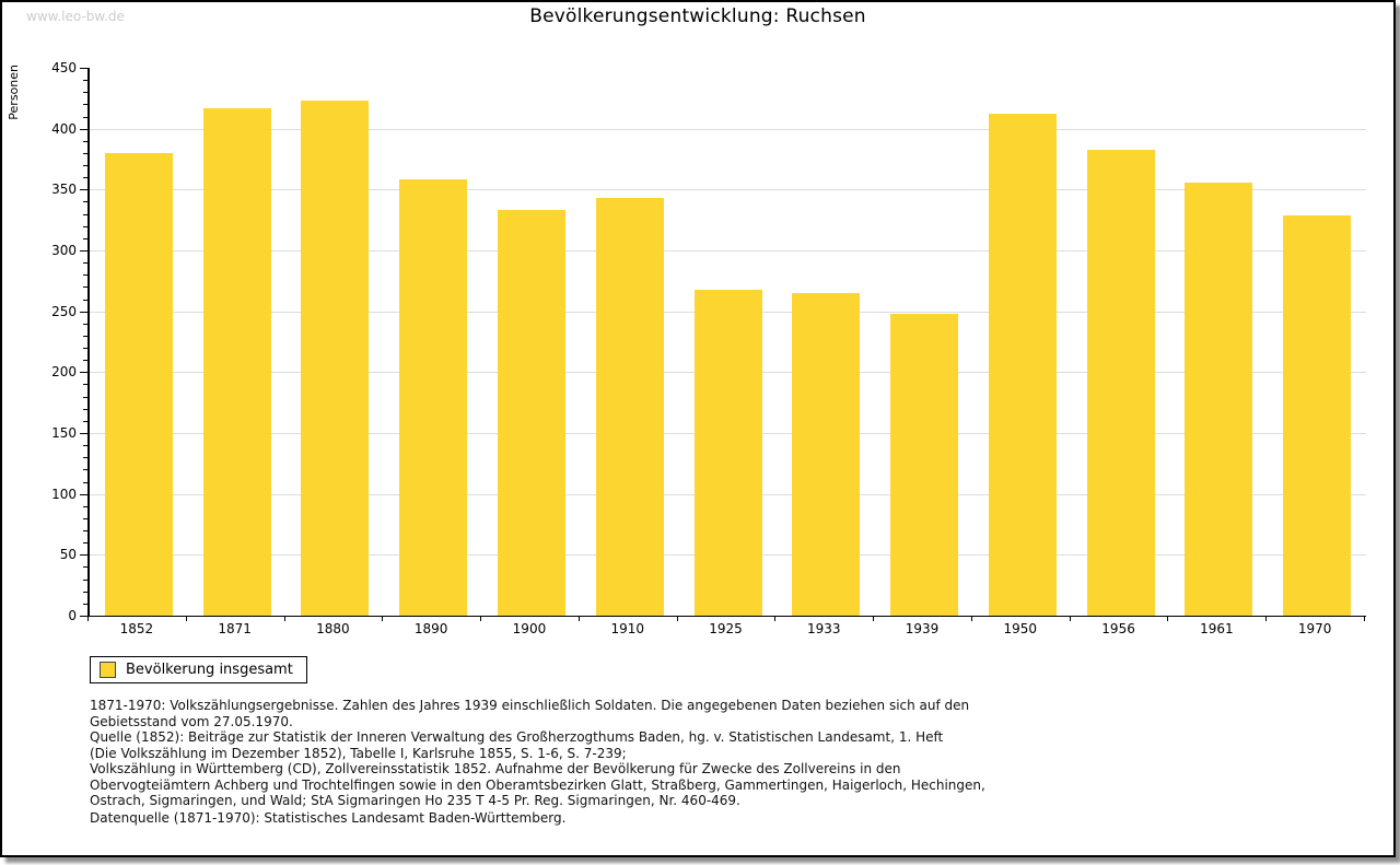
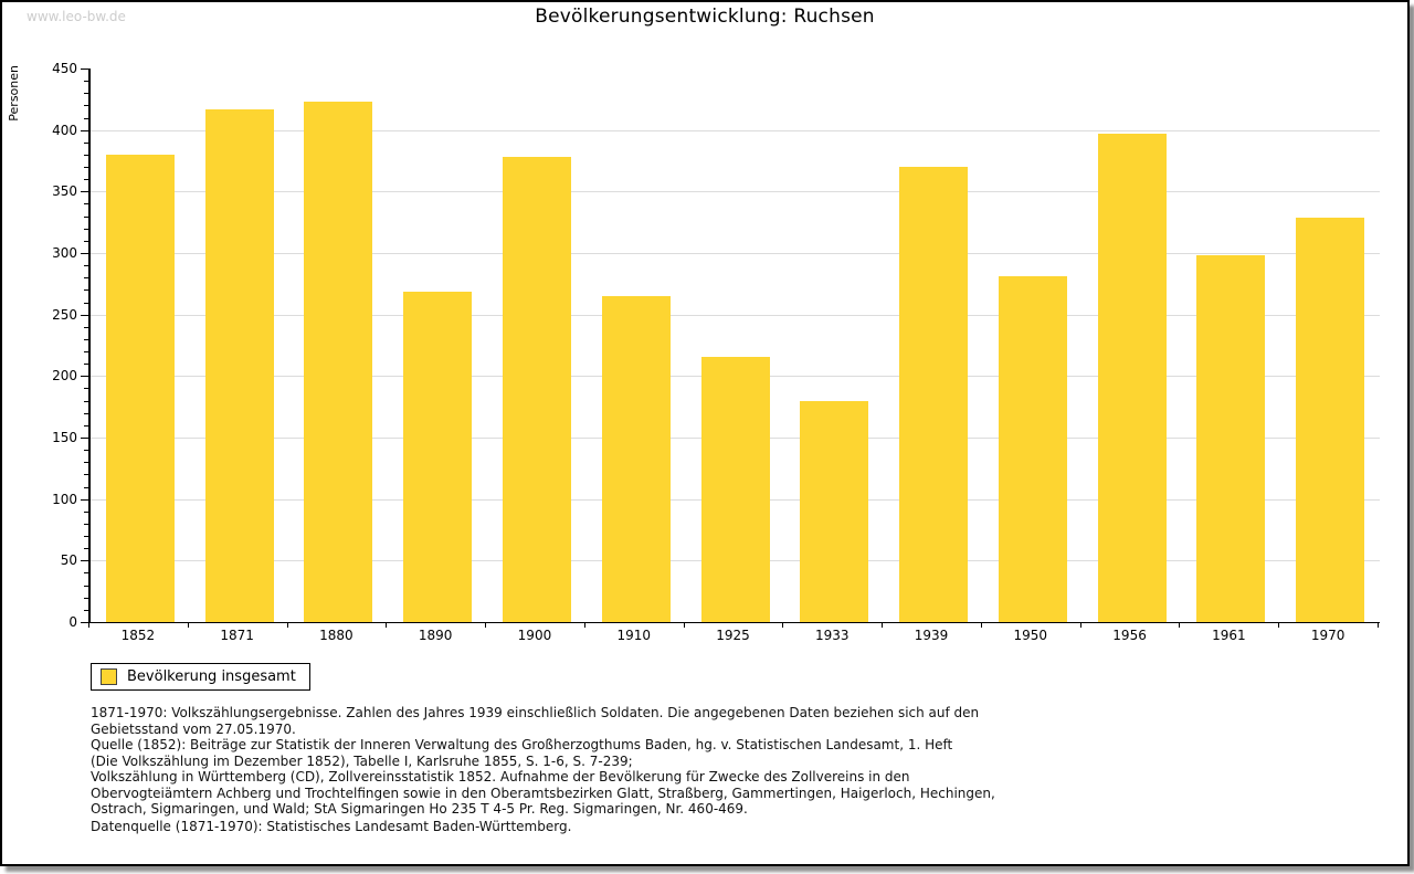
1890: 358 -> 269
1900: 333 -> 378
1910: 343 -> 265
1925: 268 -> 216
1933: 265 -> 180
1939: 248 -> 370
1950: 412 -> 281
1956: 383 -> 397
1961: 356 -> 298
